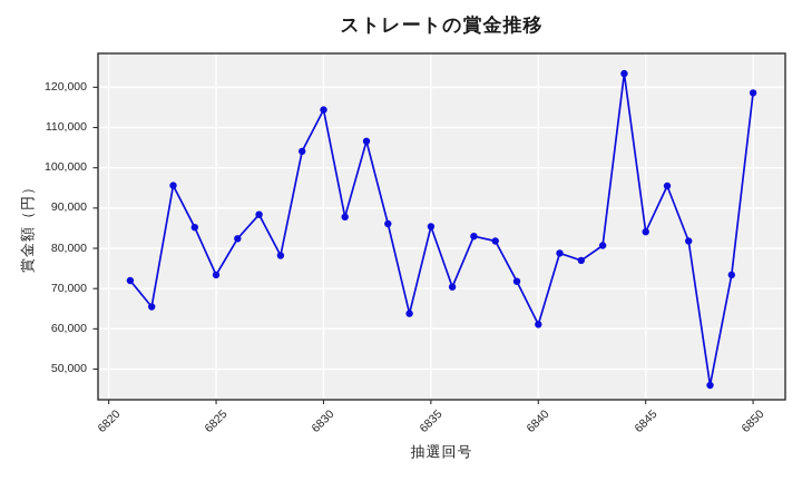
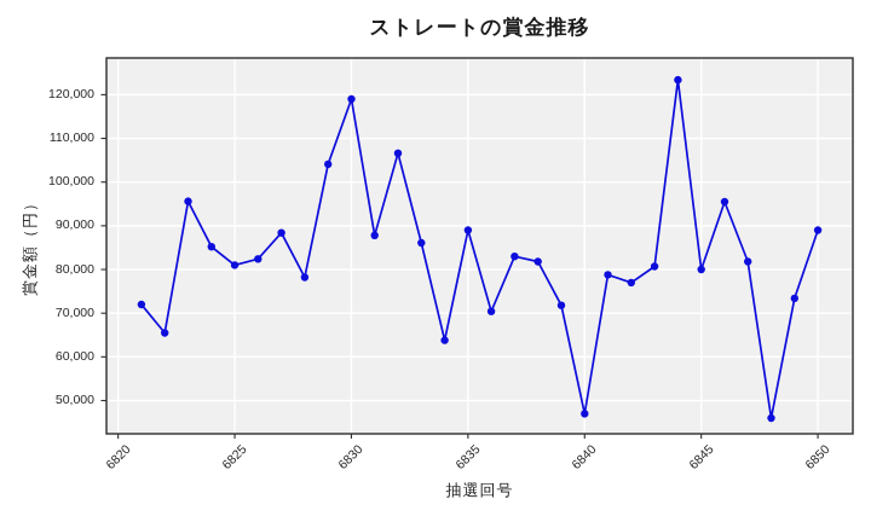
6825: 73000 -> 81000
6830: 114000 -> 119000
6835: 85000 -> 89000
6840: 61000 -> 47000
6845: 84000 -> 80000
6850: 119000 -> 89000
